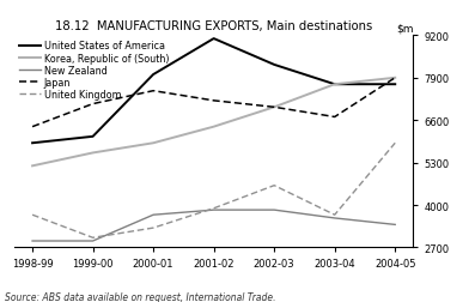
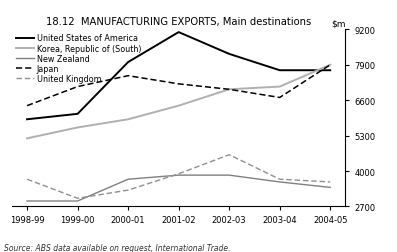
Korea, Republic of (South)/2003-04: 7700 -> 7100
United Kingdom/2004-05: 5900 -> 3600
